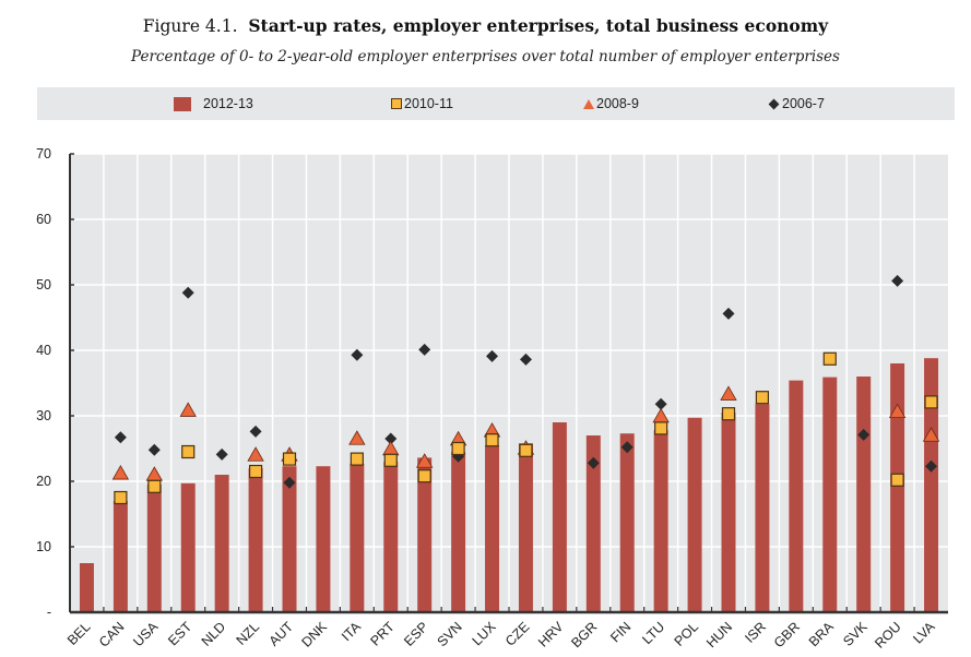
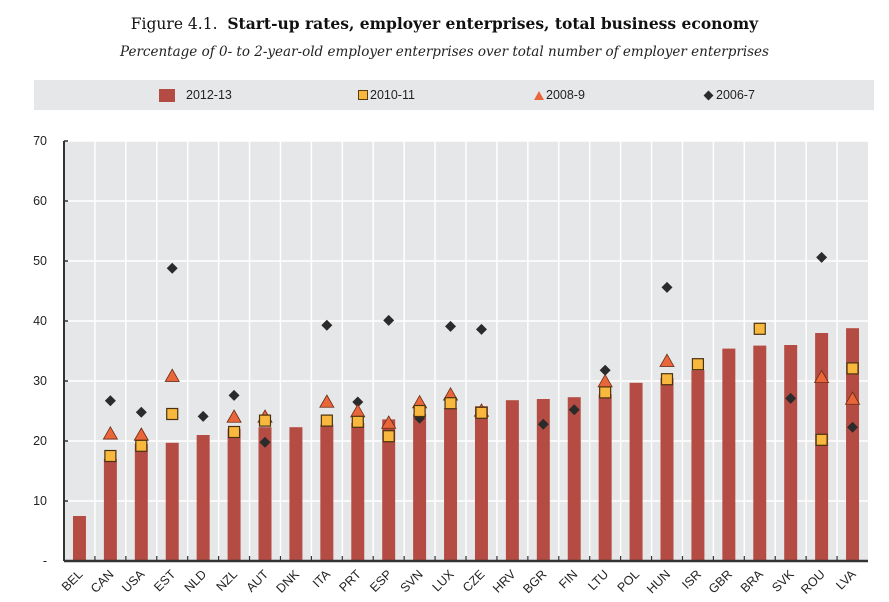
2012-13/HRV: 29 -> 27
